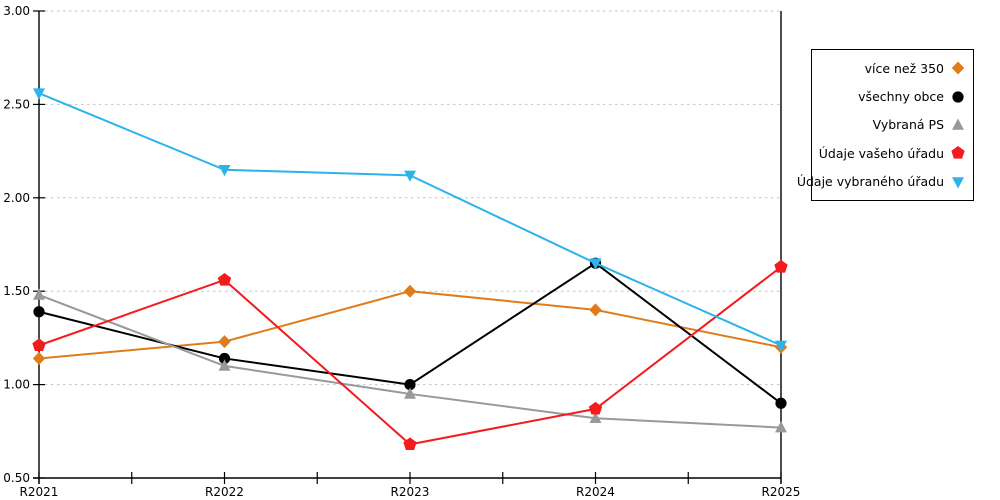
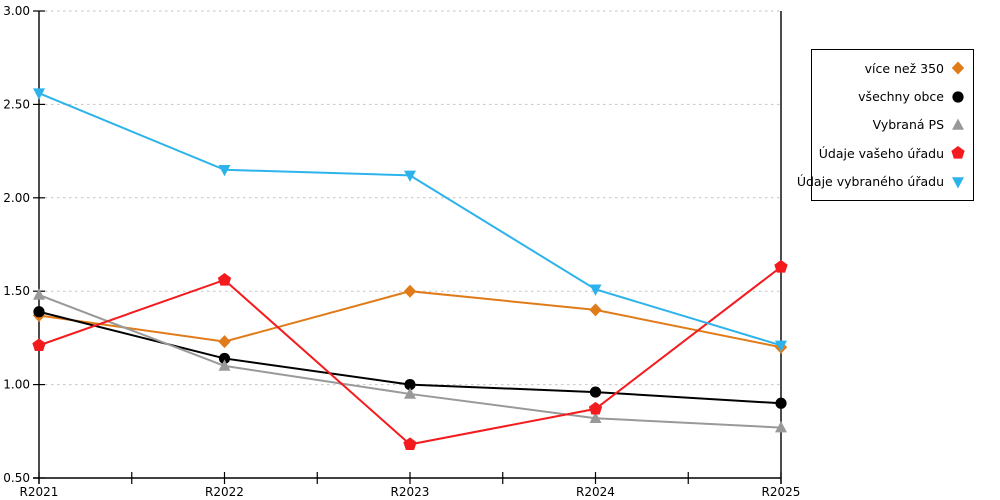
více než 350/R2021: 1.14 -> 1.37
všechny obce/R2024: 1.65 -> 0.96
Údaje vybraného úřadu/R2024: 1.65 -> 1.51
